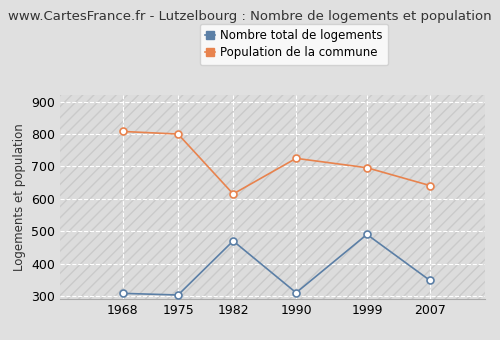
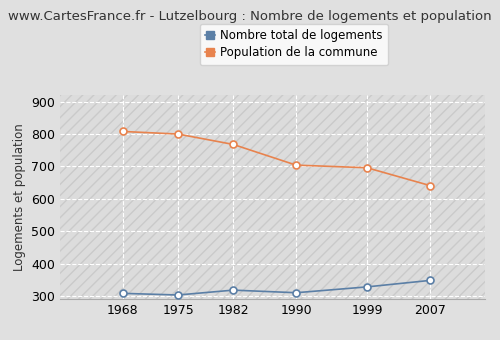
Nombre total de logements/1982: 470 -> 318
Population de la commune/1982: 615 -> 768
Population de la commune/1990: 725 -> 704
Nombre total de logements/1999: 490 -> 328
